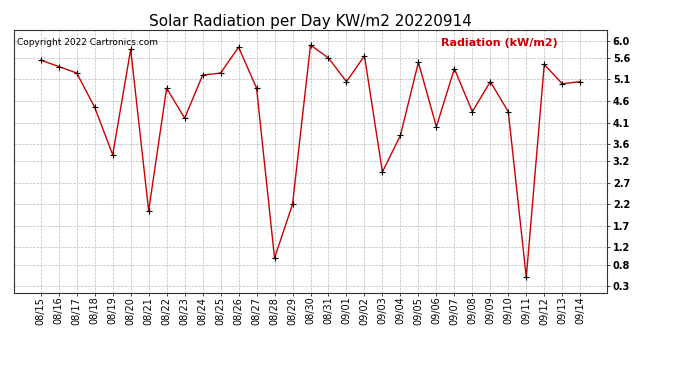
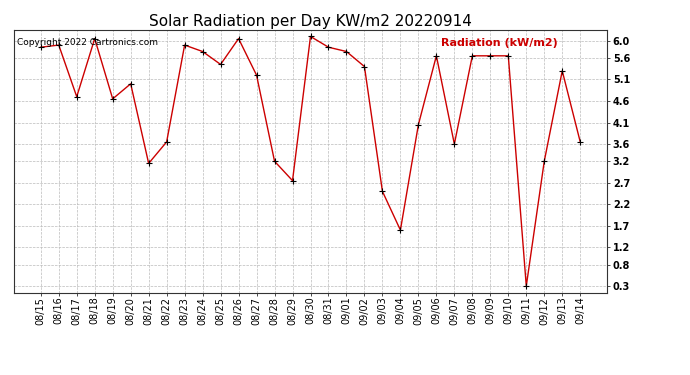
08/15: 5.55 -> 5.85
08/16: 5.40 -> 5.90
08/17: 5.25 -> 4.70
08/18: 4.45 -> 6.05
08/19: 3.35 -> 4.65
08/20: 5.80 -> 5.00
08/21: 2.05 -> 3.15
08/22: 4.90 -> 3.65
08/23: 4.20 -> 5.90
08/24: 5.20 -> 5.75
08/25: 5.25 -> 5.45
08/26: 5.85 -> 6.05
08/27: 4.90 -> 5.20
08/28: 0.95 -> 3.20
08/29: 2.20 -> 2.75
08/30: 5.90 -> 6.10
08/31: 5.60 -> 5.85
09/01: 5.05 -> 5.75
09/02: 5.65 -> 5.40
09/03: 2.95 -> 2.50
09/04: 3.80 -> 1.60
09/05: 5.50 -> 4.05
09/06: 4.00 -> 5.65
09/07: 5.35 -> 3.60
09/08: 4.35 -> 5.65
09/09: 5.05 -> 5.65
09/10: 4.35 -> 5.65
09/11: 0.50 -> 0.30
09/12: 5.45 -> 3.20
09/13: 5.00 -> 5.30
09/14: 5.05 -> 3.65
